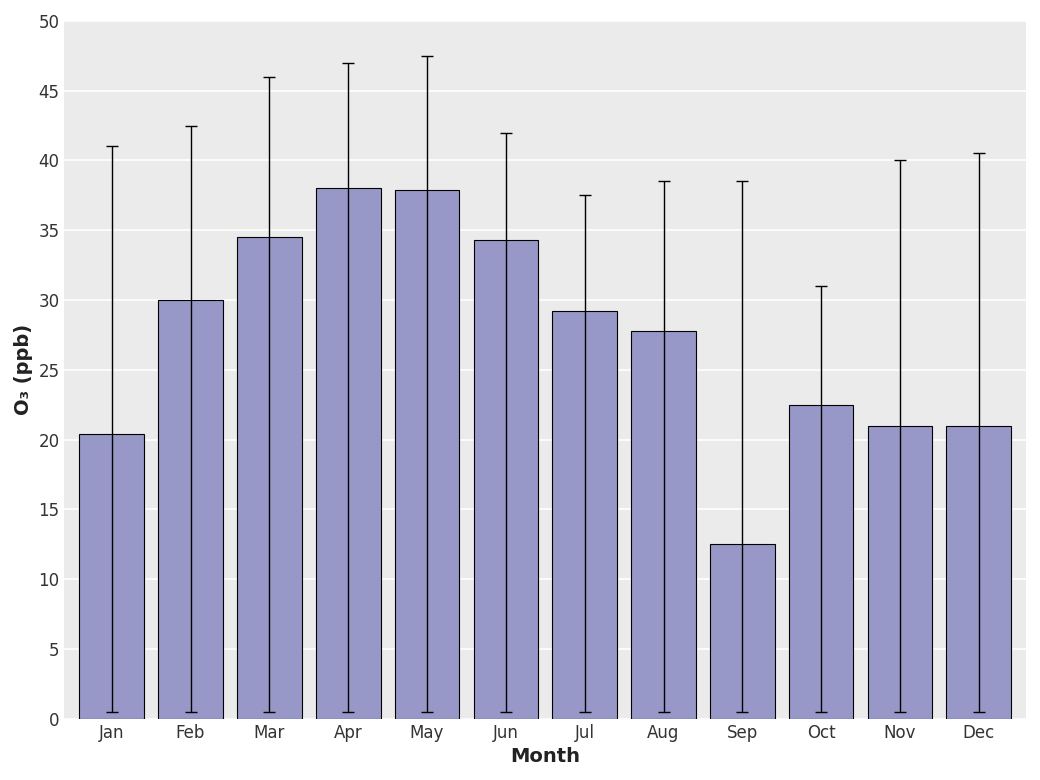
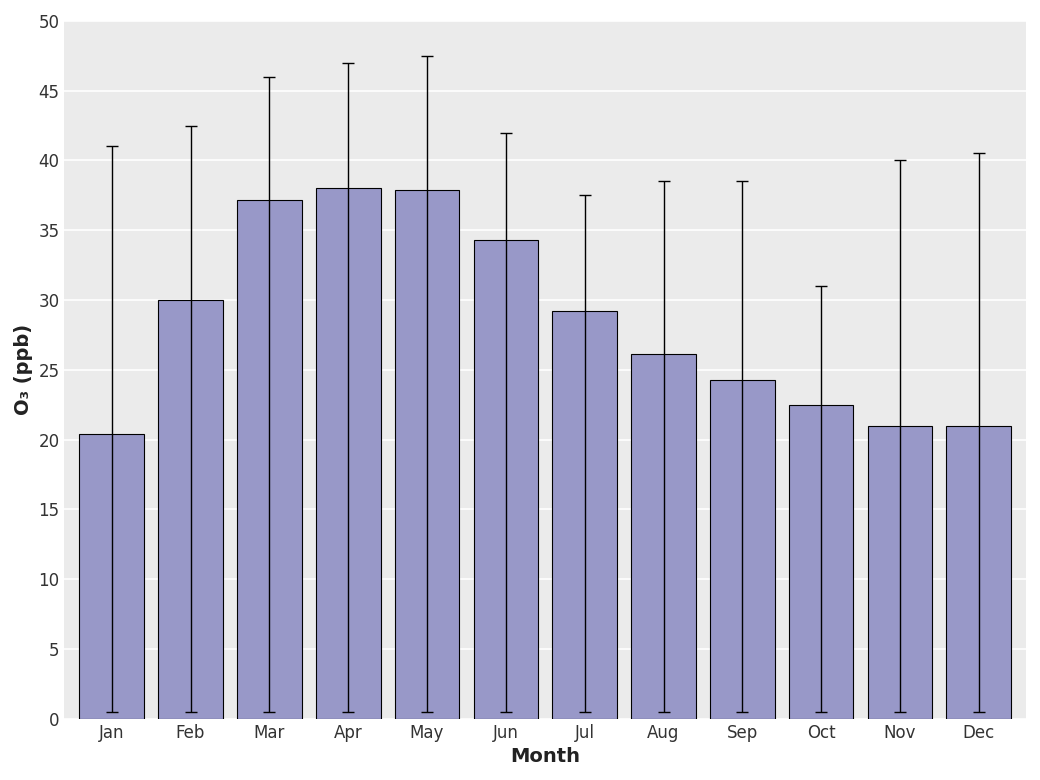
Mar: 34.5 -> 37.2
Aug: 27.8 -> 26.1
Sep: 12.5 -> 24.3
